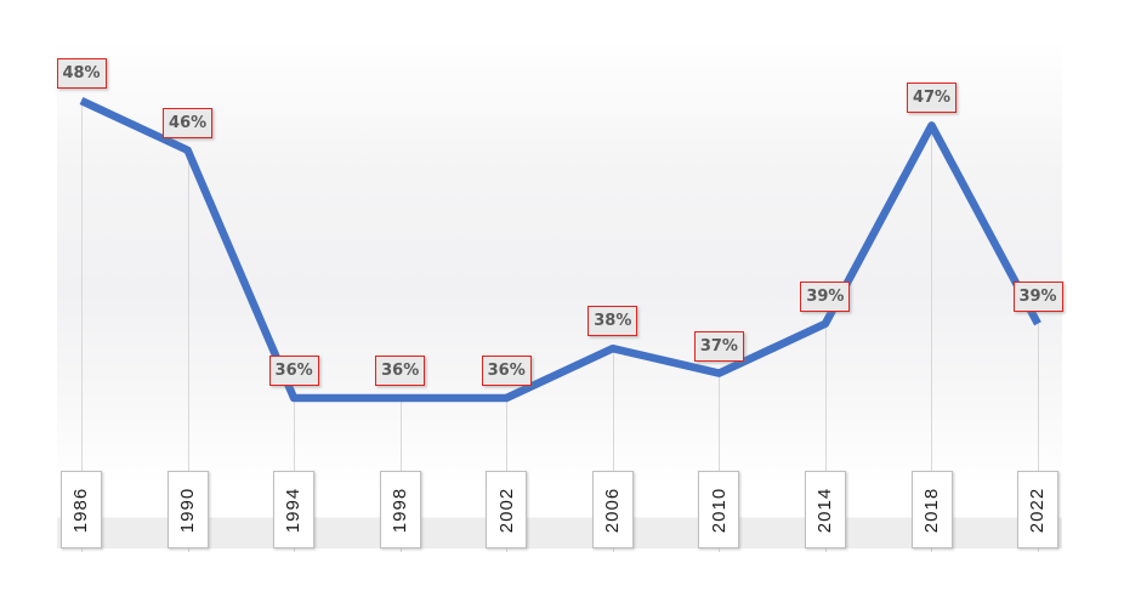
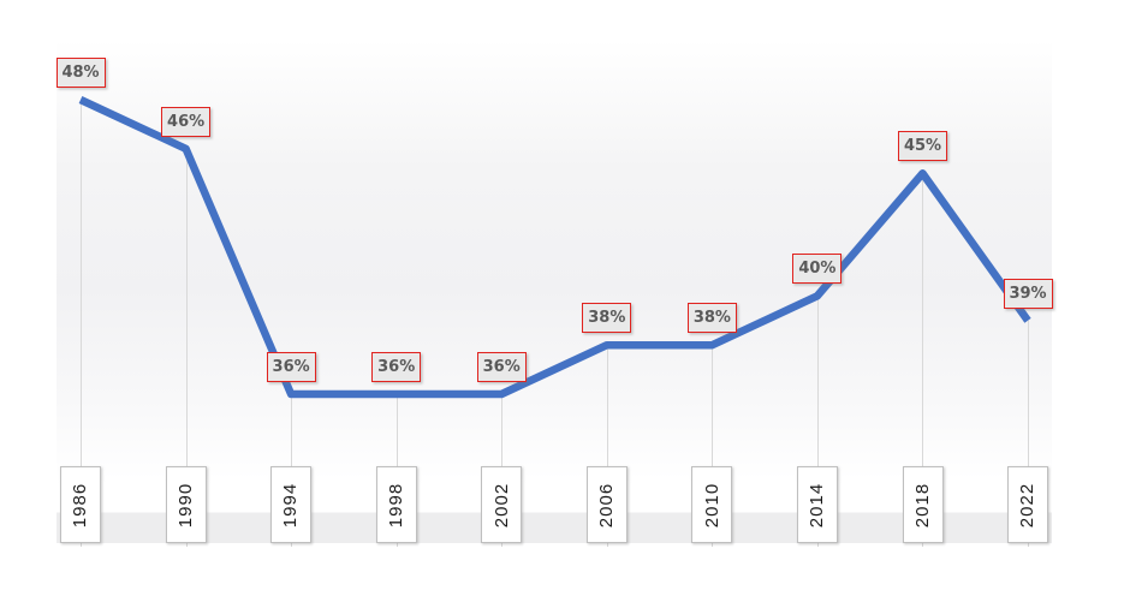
2010: 37% -> 38%
2014: 39% -> 40%
2018: 47% -> 45%
